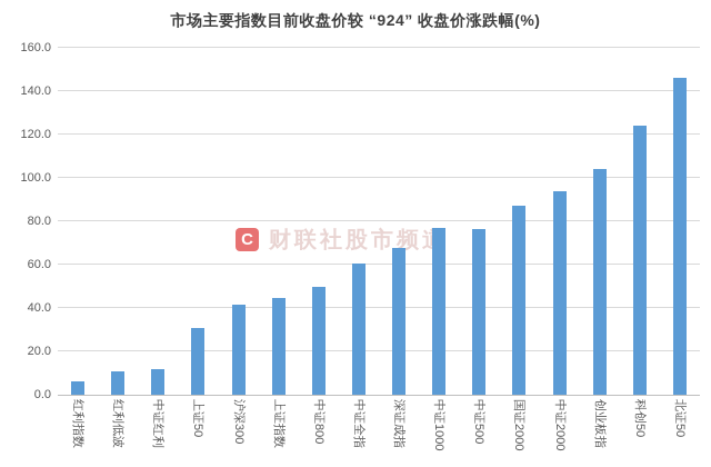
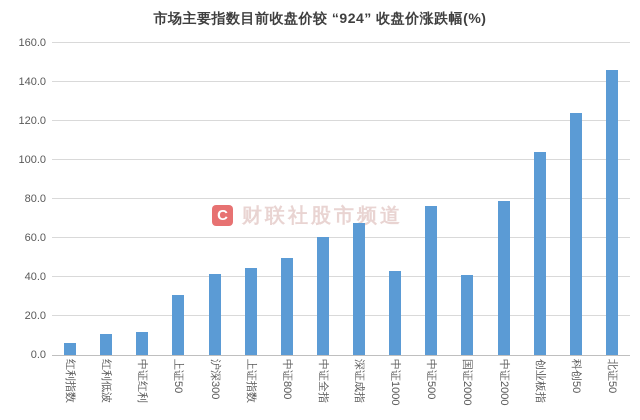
中证1000: 77 -> 43
国证2000: 87 -> 41
中证2000: 94 -> 79
